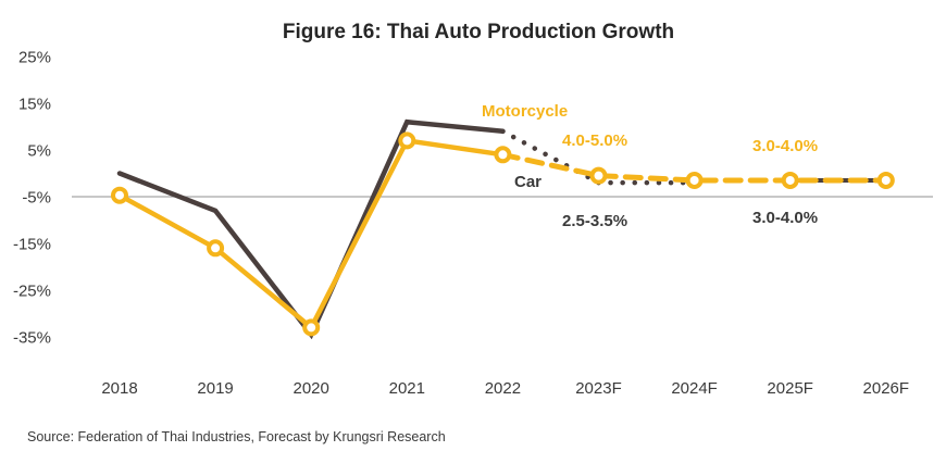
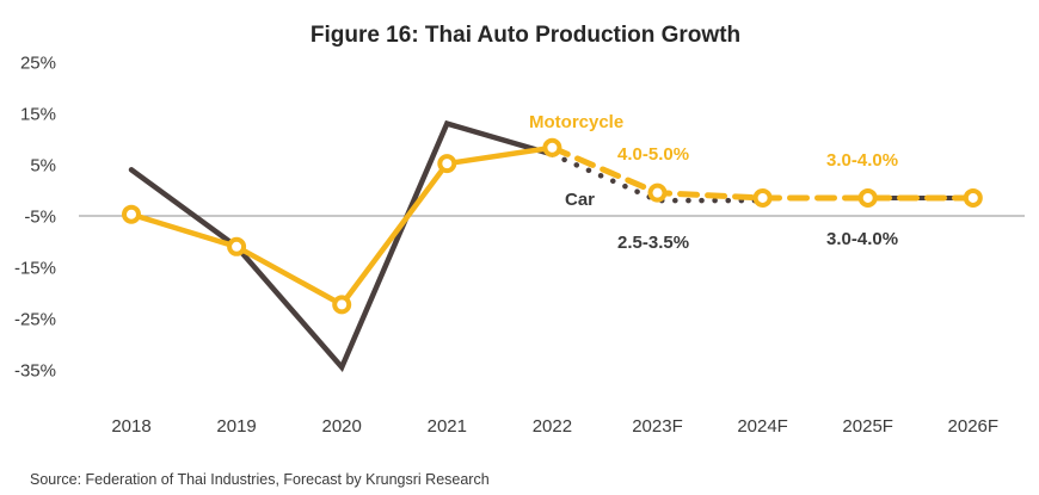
Car/2018: 5% -> 9%
Car/2019: -3% -> -6%
Motorcycle/2019: -11% -> -6%
Motorcycle/2020: -28% -> -17%
Car/2021: 16% -> 18%
Motorcycle/2021: 12% -> 10%
Car/2022: 14% -> 12%
Motorcycle/2022: 9% -> 13%
